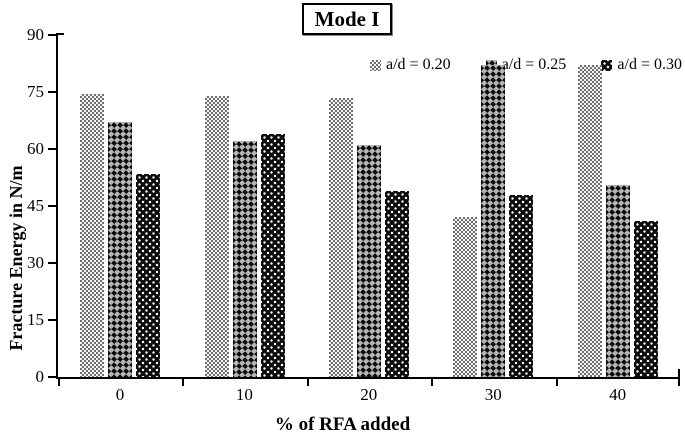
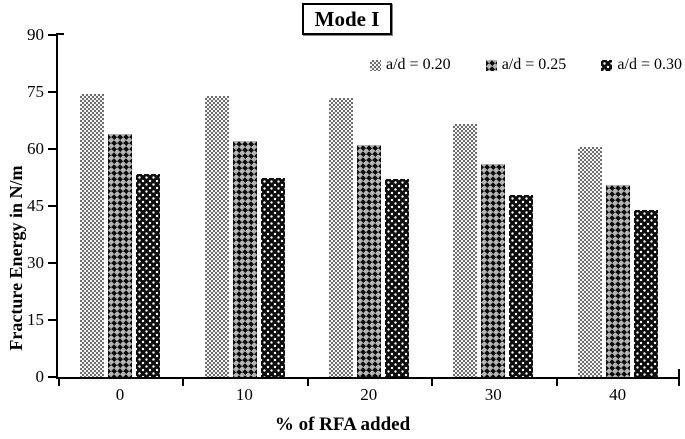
a/d = 0.25/0: 67 -> 64
a/d = 0.30/10: 64 -> 52
a/d = 0.30/20: 49 -> 52
a/d = 0.20/30: 42 -> 66
a/d = 0.25/30: 82 -> 56
a/d = 0.20/40: 82 -> 60
a/d = 0.30/40: 41 -> 44
